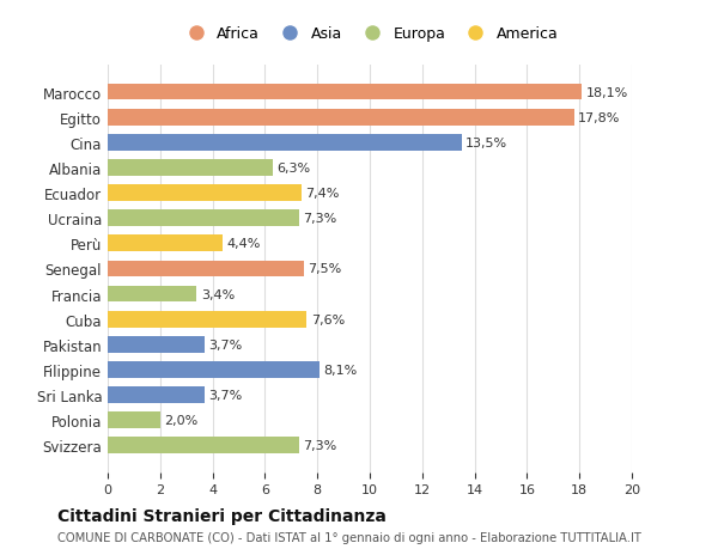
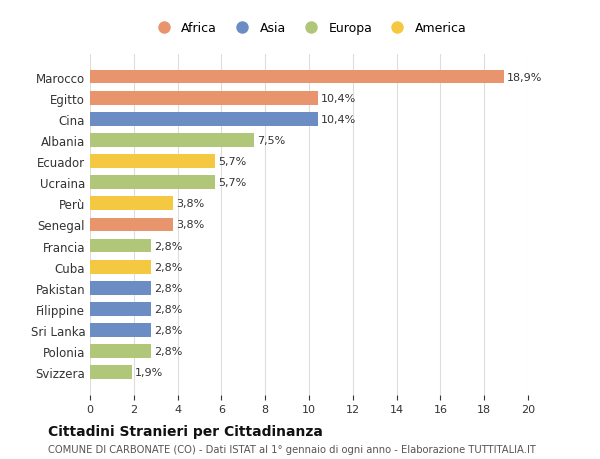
Marocco: 18,1% -> 18,9%
Egitto: 17,8% -> 10,4%
Cina: 13,5% -> 10,4%
Albania: 6,3% -> 7,5%
Ecuador: 7,4% -> 5,7%
Ucraina: 7,3% -> 5,7%
Perù: 4,4% -> 3,8%
Senegal: 7,5% -> 3,8%
Francia: 3,4% -> 2,8%
Cuba: 7,6% -> 2,8%
Pakistan: 3,7% -> 2,8%
Filippine: 8,1% -> 2,8%
Sri Lanka: 3,7% -> 2,8%
Polonia: 2,0% -> 2,8%
Svizzera: 7,3% -> 1,9%
